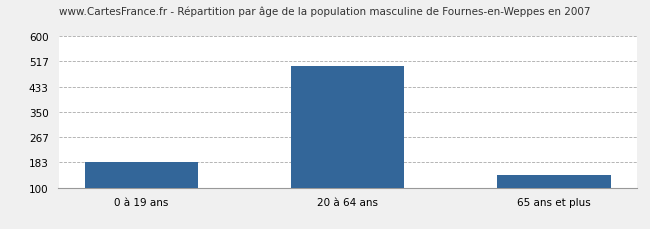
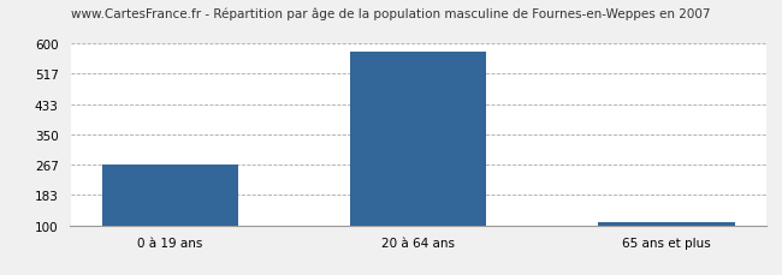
0 à 19 ans: 185 -> 267
20 à 64 ans: 500 -> 575
65 ans et plus: 140 -> 107
